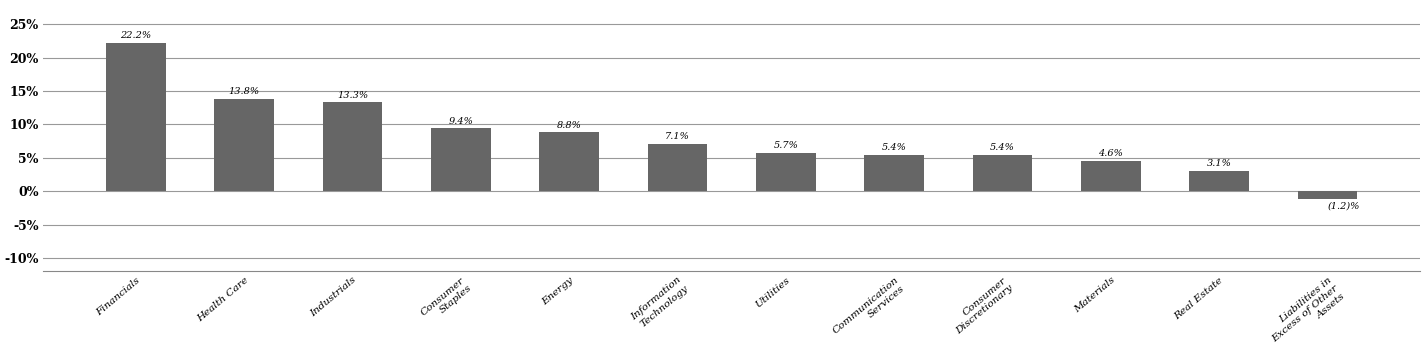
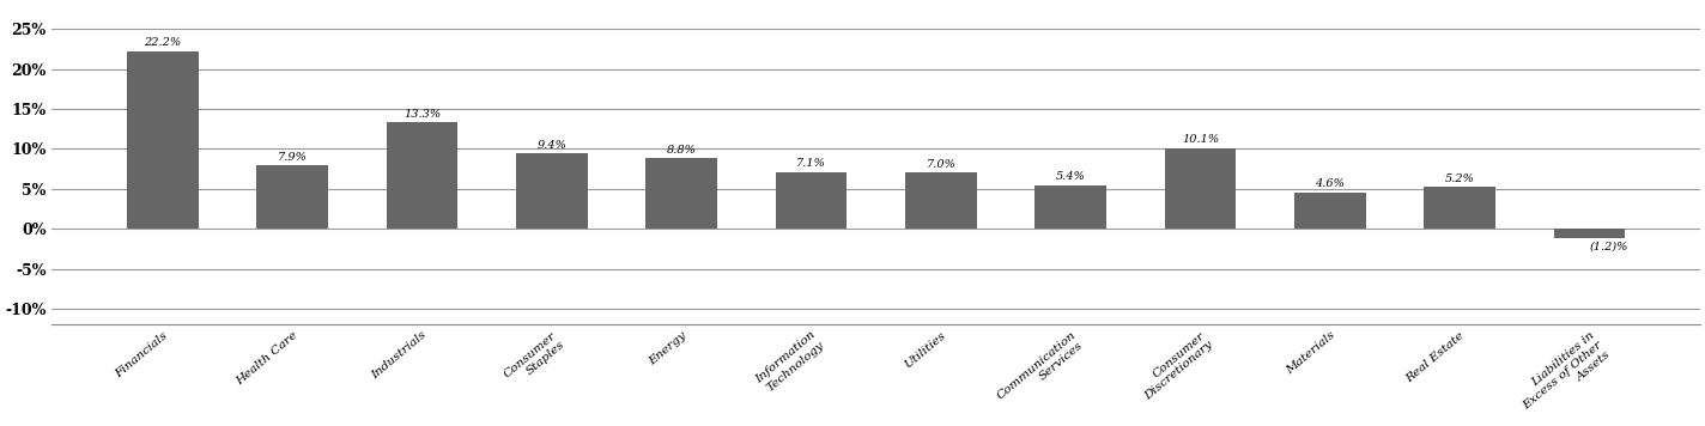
Health Care: 13.8% -> 7.9%
Utilities: 5.7% -> 7.0%
Consumer Discretionary: 5.4% -> 10.1%
Real Estate: 3.1% -> 5.2%
